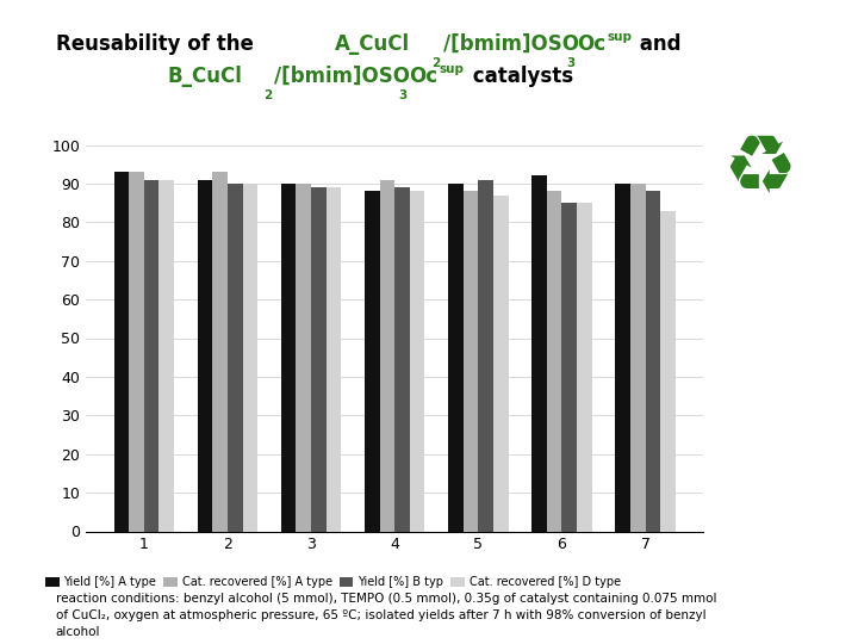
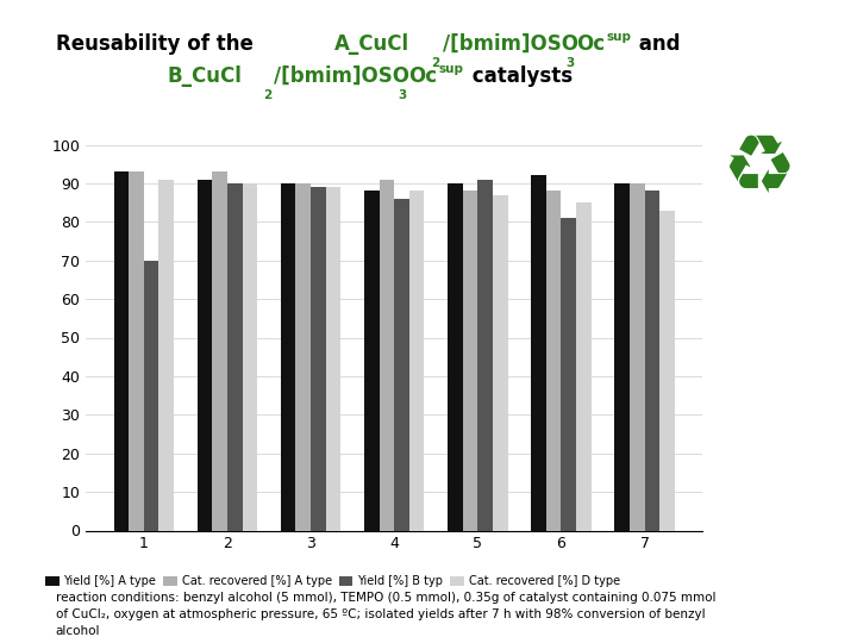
Yield [%] B typ/1: 91 -> 70
Yield [%] B typ/4: 89 -> 86
Yield [%] B typ/6: 85 -> 81
